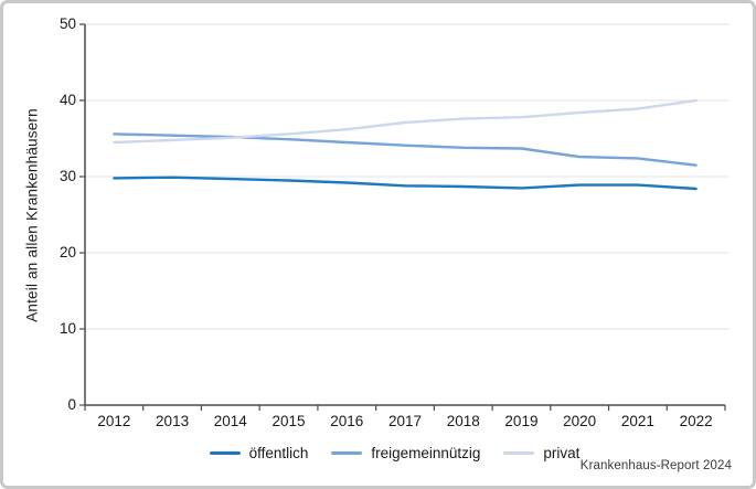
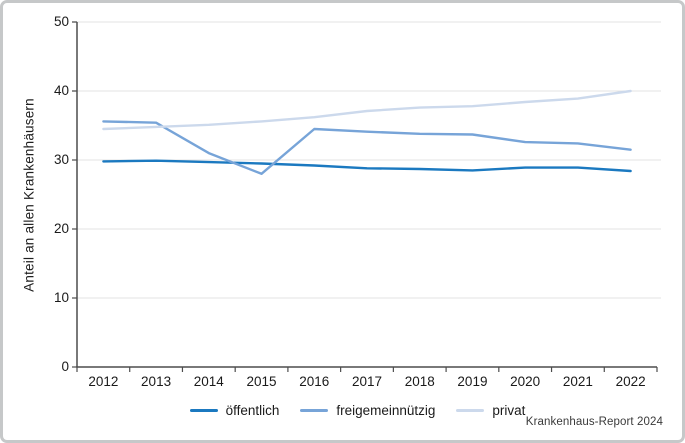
freigemeinnützig/2014: 35 -> 31
freigemeinnützig/2015: 35 -> 28
